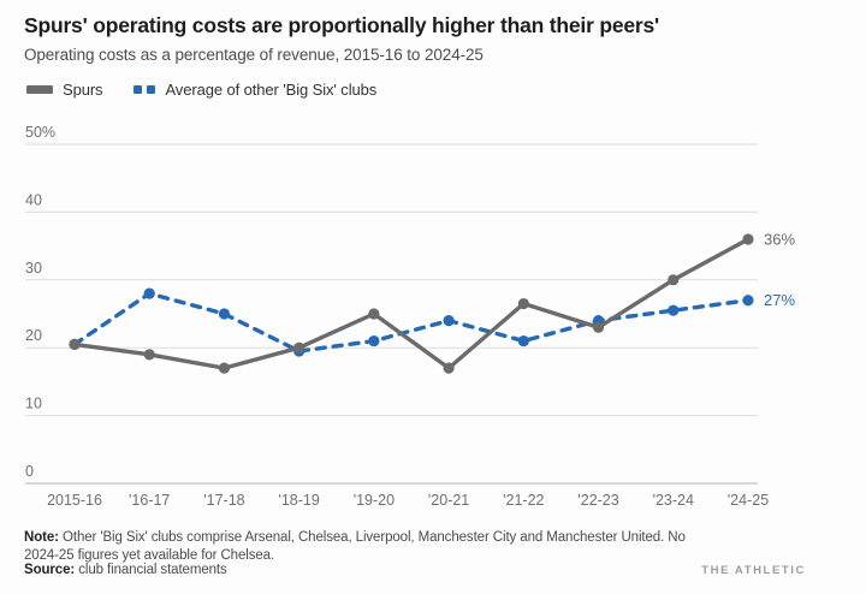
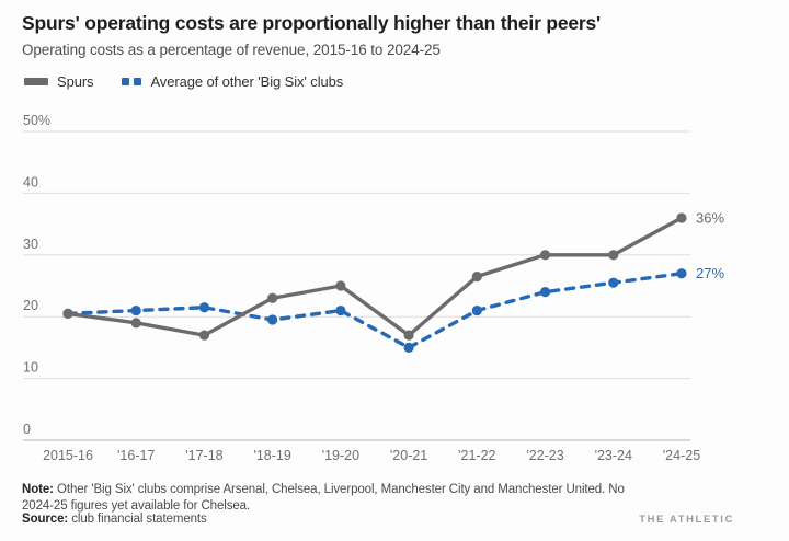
Average of other 'Big Six' clubs/'16-17: 28% -> 21%
Average of other 'Big Six' clubs/'17-18: 25% -> 22%
Spurs/'18-19: 20% -> 23%
Average of other 'Big Six' clubs/'20-21: 24% -> 15%
Spurs/'22-23: 23% -> 30%
